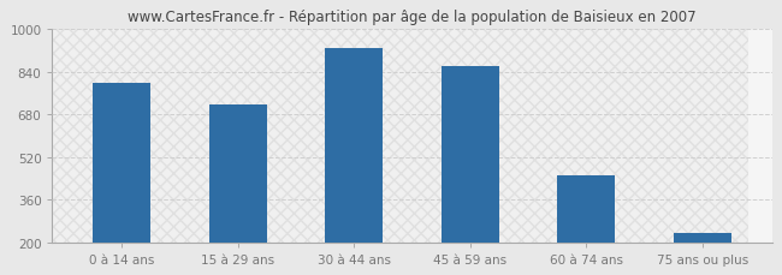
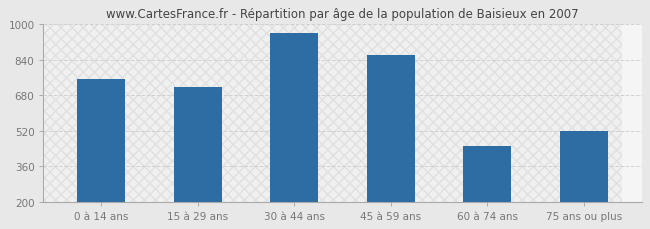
0 à 14 ans: 800 -> 755
30 à 44 ans: 930 -> 960
75 ans ou plus: 233 -> 520
